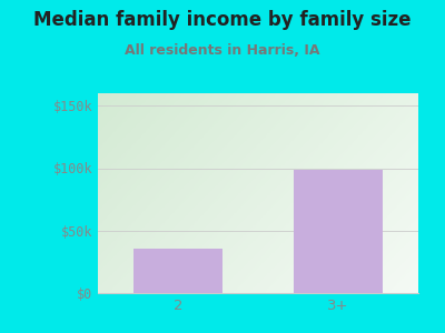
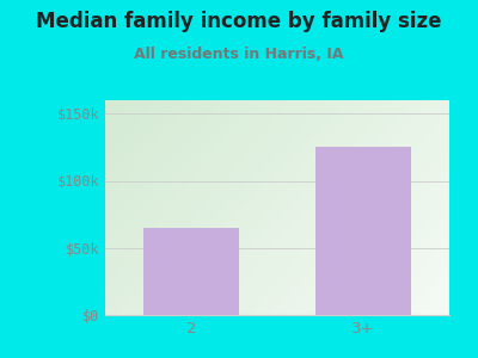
2: $36k -> $65k
3+: $99k -> $125k
